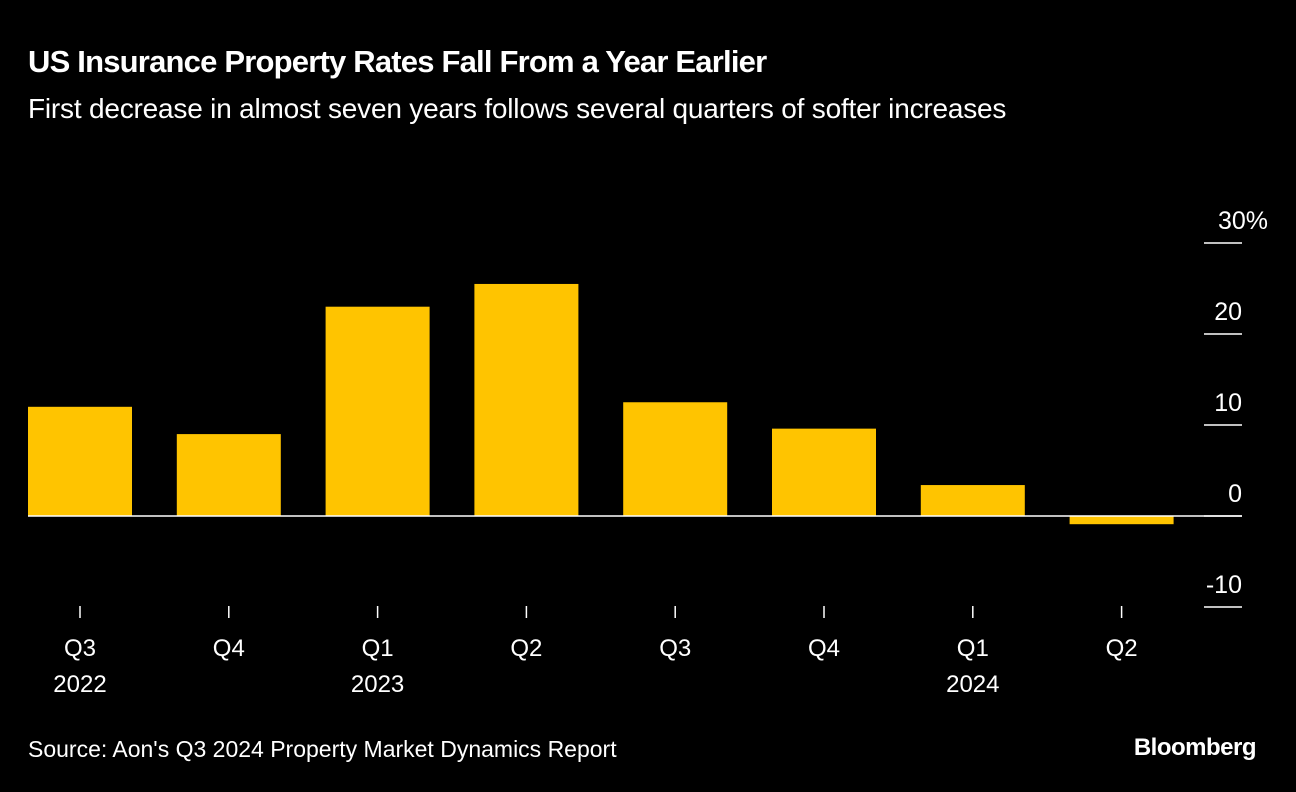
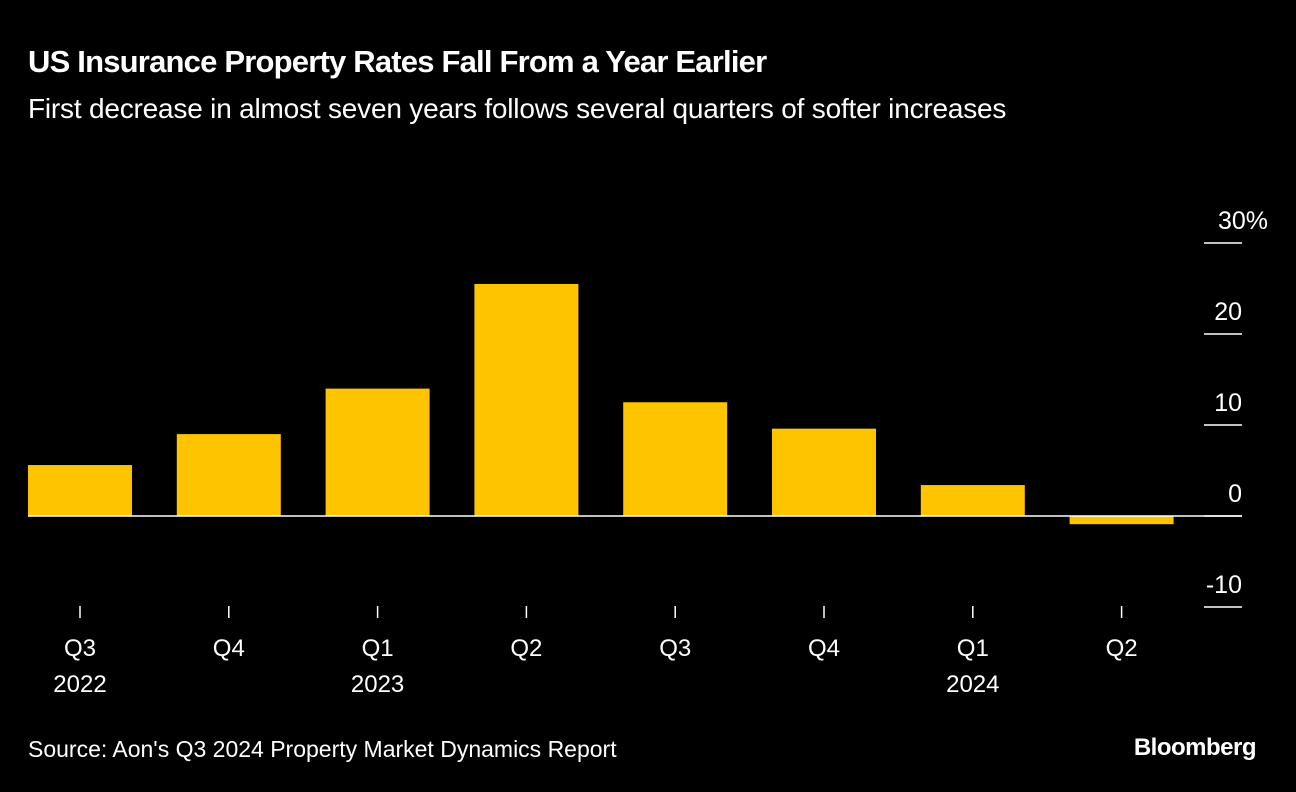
Q3 2022: 12 -> 6
Q1 2023: 23 -> 14
